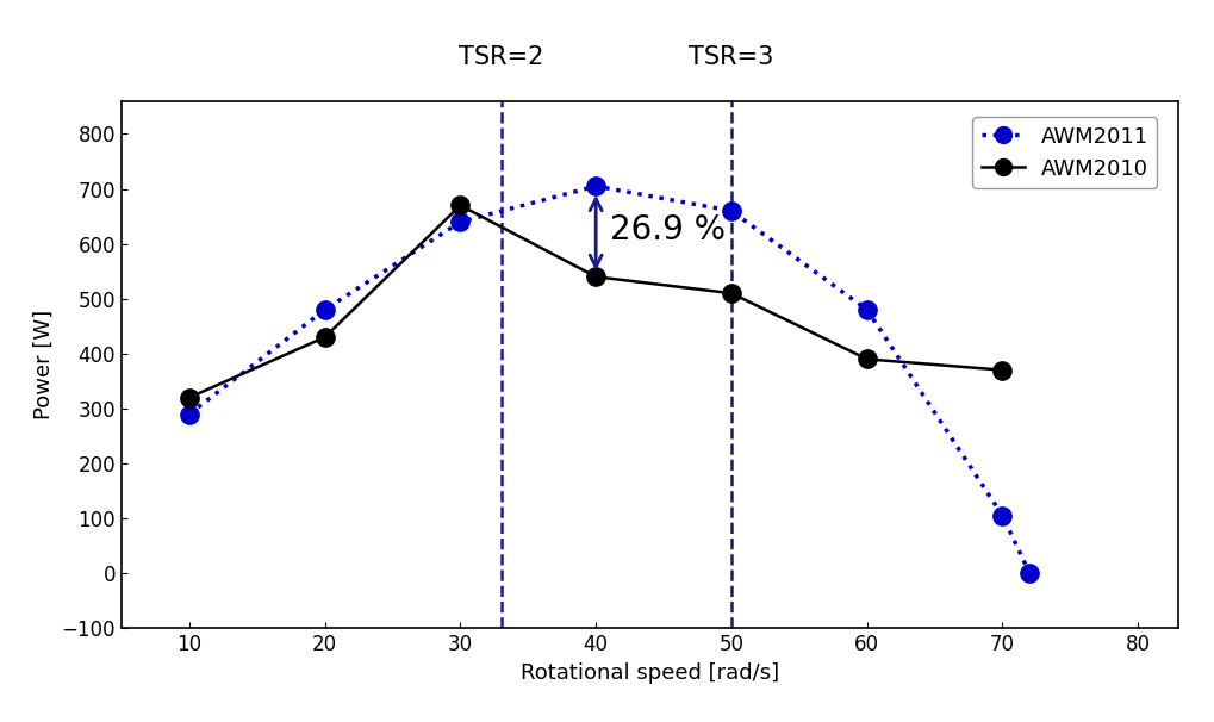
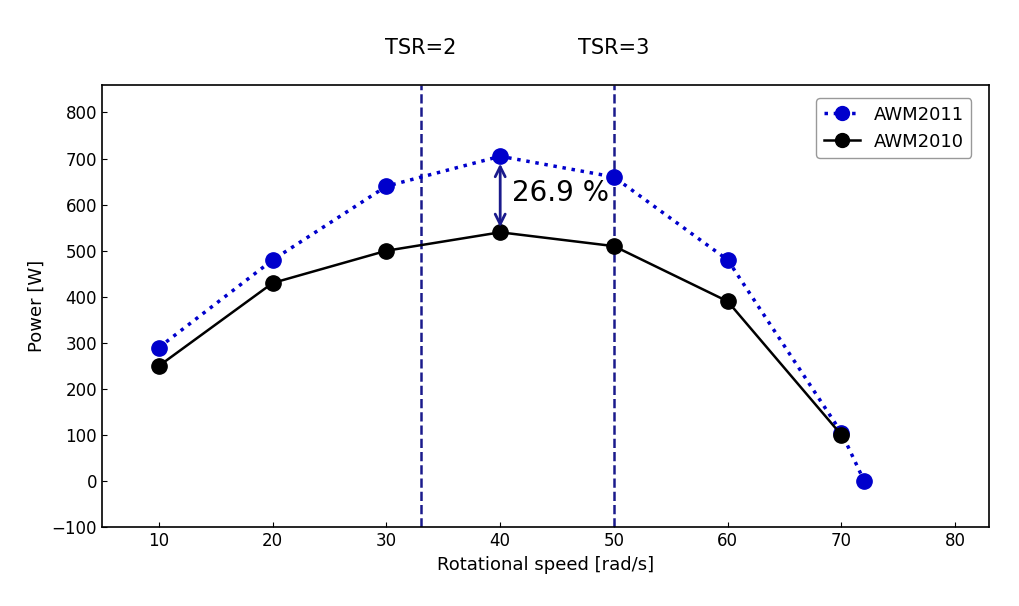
AWM2010/10: 320 -> 250
AWM2010/30: 670 -> 500
AWM2010/70: 370 -> 100
